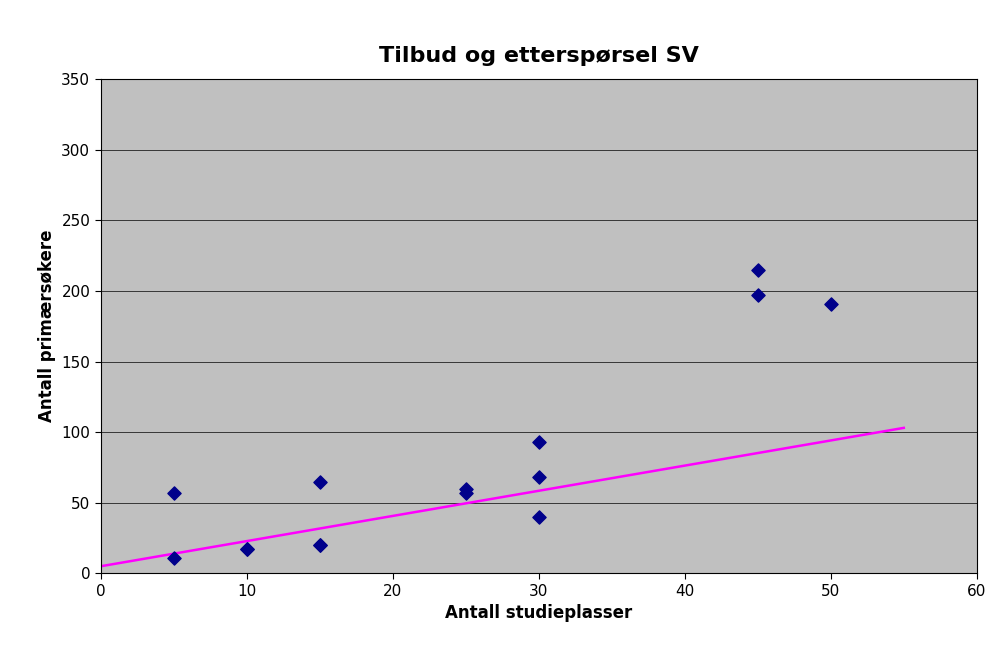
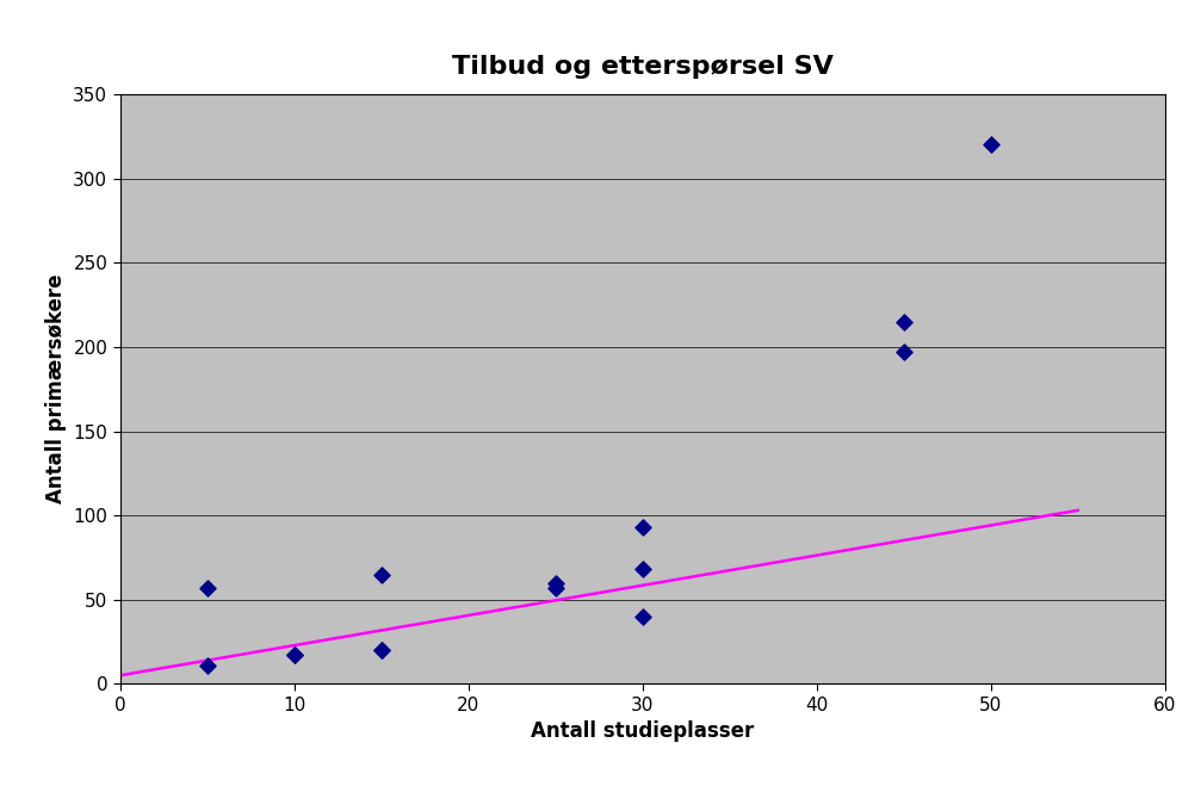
50: 191 -> 320
